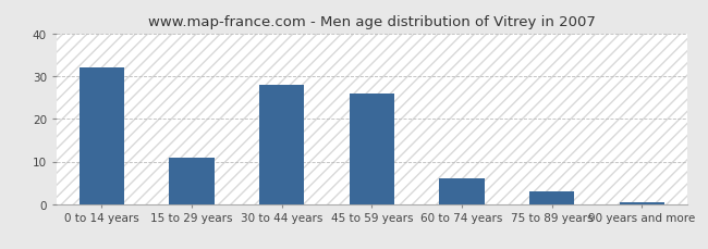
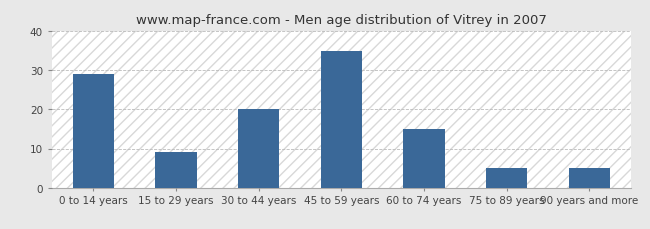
0 to 14 years: 32.0 -> 29.0
15 to 29 years: 11.0 -> 9.0
30 to 44 years: 28.0 -> 20.0
45 to 59 years: 26.0 -> 35.0
60 to 74 years: 6.0 -> 15.0
75 to 89 years: 3.0 -> 5.0
90 years and more: 0.4 -> 5.0
